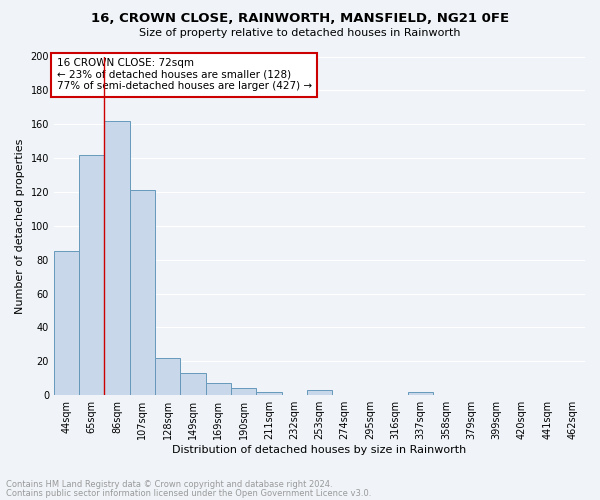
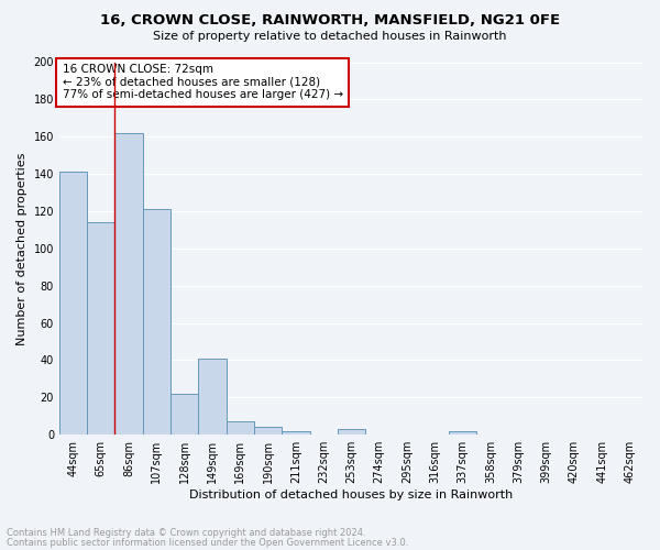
44sqm: 85 -> 141
65sqm: 142 -> 114
149sqm: 13 -> 41
